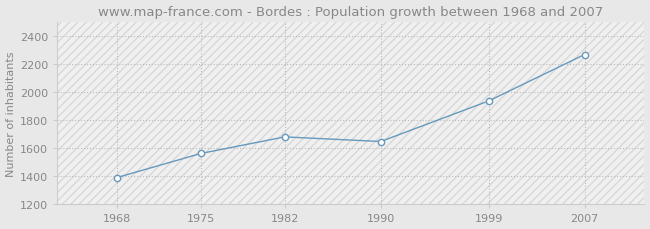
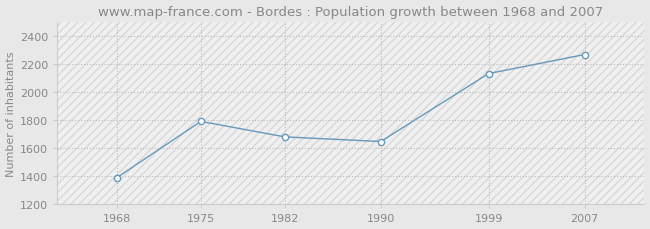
1975: 1560 -> 1790
1999: 1940 -> 2130
